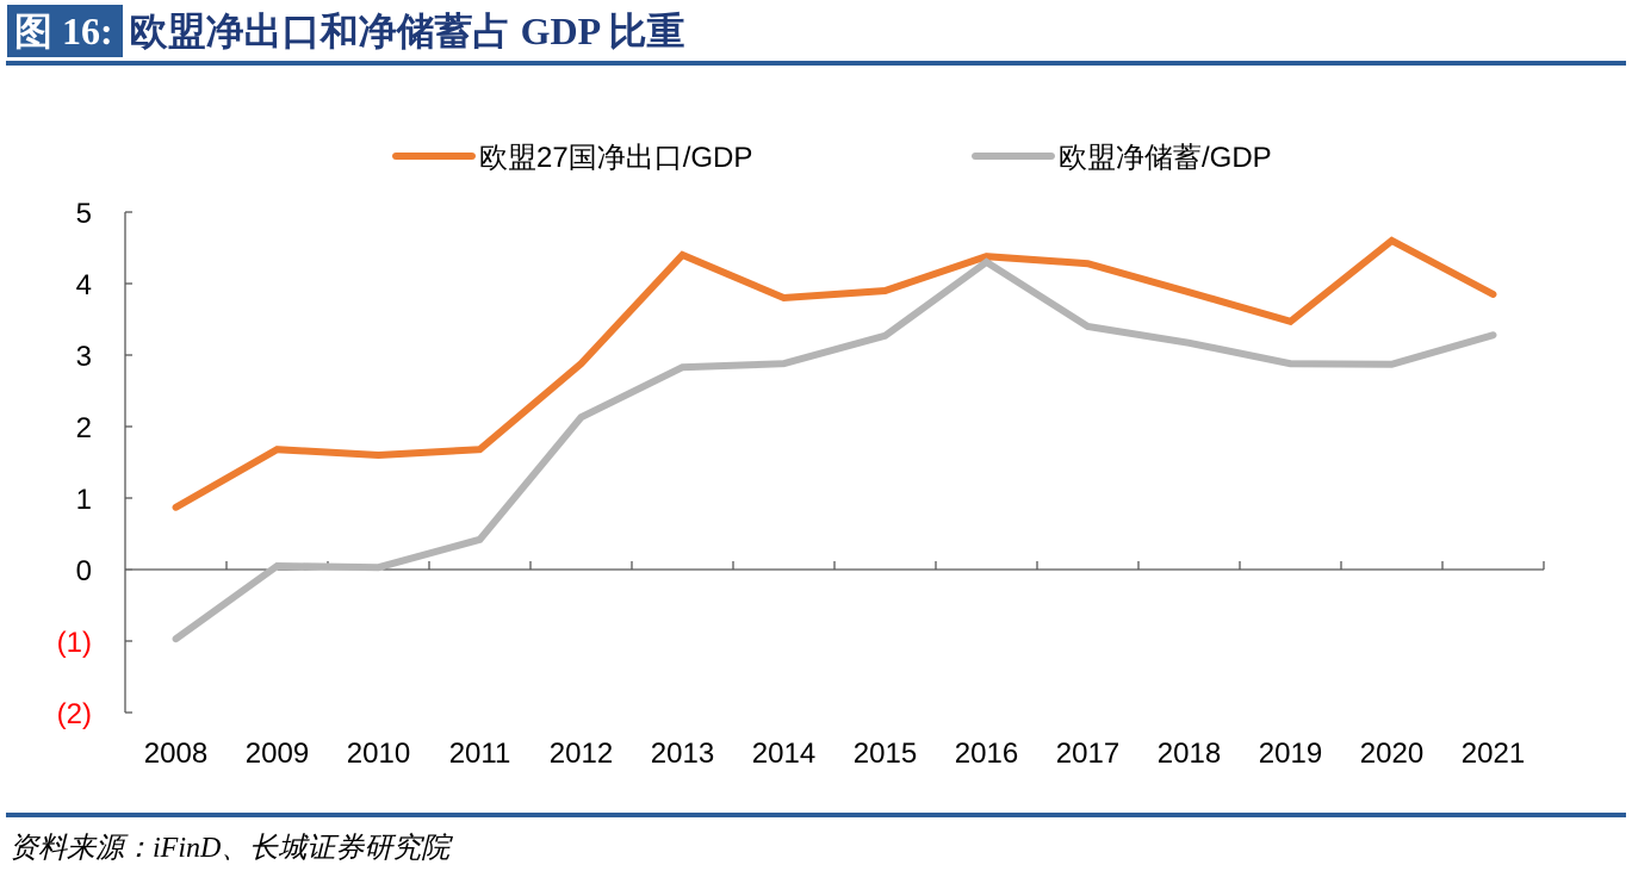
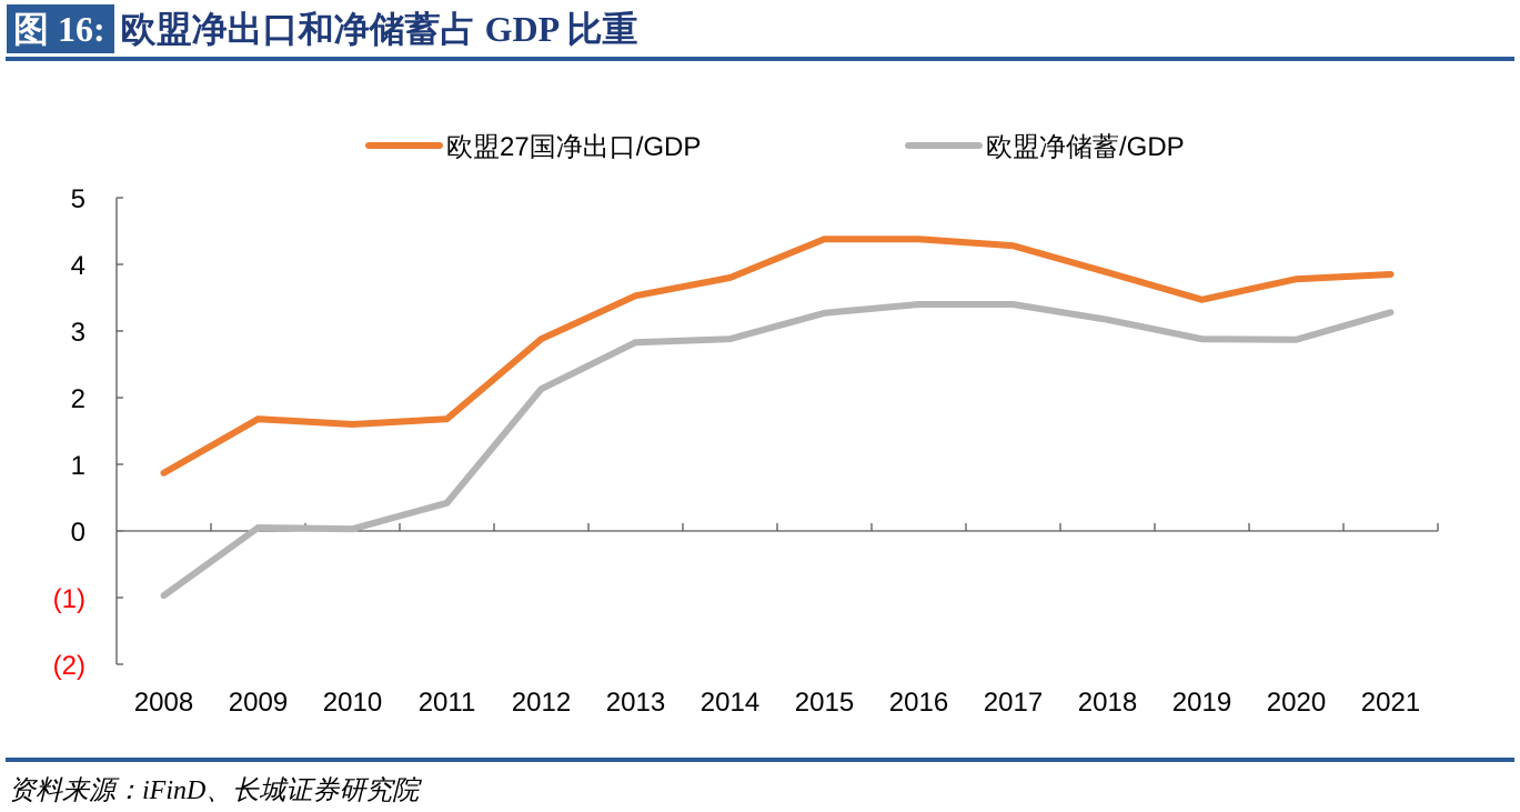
欧盟27国净出口/GDP/2013: 4.4 -> 3.5
欧盟27国净出口/GDP/2015: 3.9 -> 4.4
欧盟净储蓄/GDP/2016: 4.3 -> 3.4
欧盟27国净出口/GDP/2020: 4.6 -> 3.8
